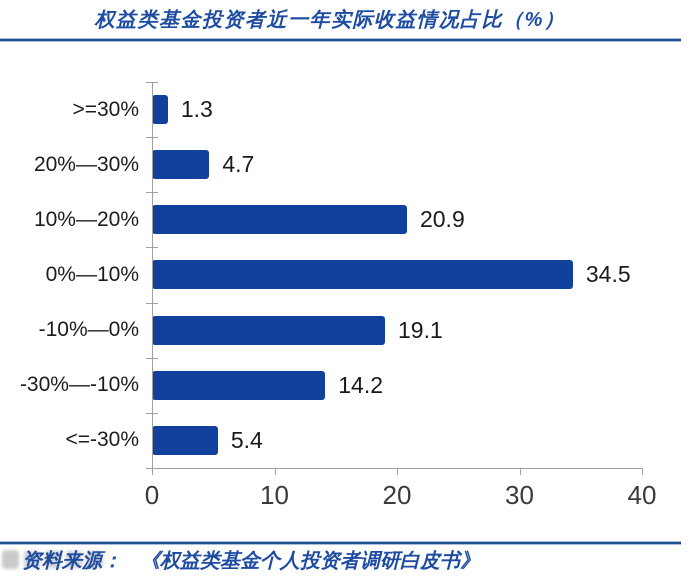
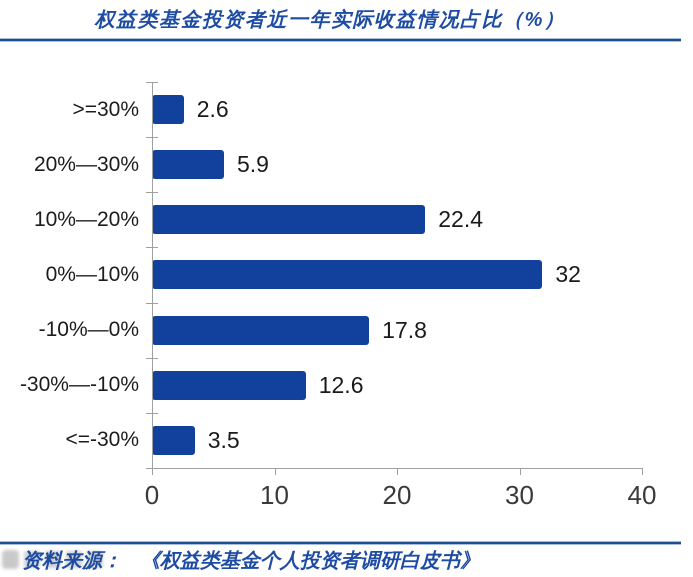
>=30%: 1.3 -> 2.6
20%—30%: 4.7 -> 5.9
10%—20%: 20.9 -> 22.4
0%—10%: 34.5 -> 32
-10%—0%: 19.1 -> 17.8
-30%—-10%: 14.2 -> 12.6
<=-30%: 5.4 -> 3.5
